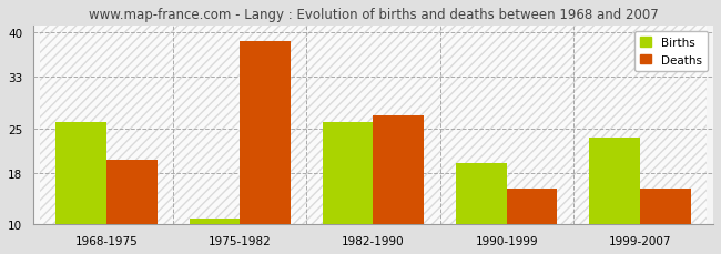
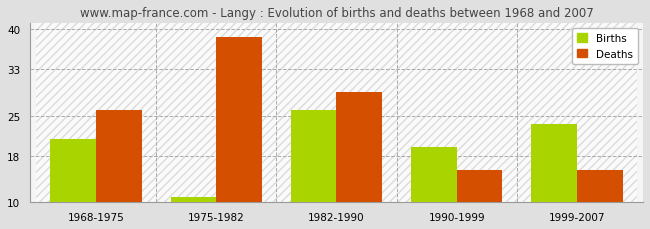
Births/1968-1975: 26.0 -> 21.0
Deaths/1968-1975: 20.0 -> 26.0
Deaths/1982-1990: 27.0 -> 29.0
